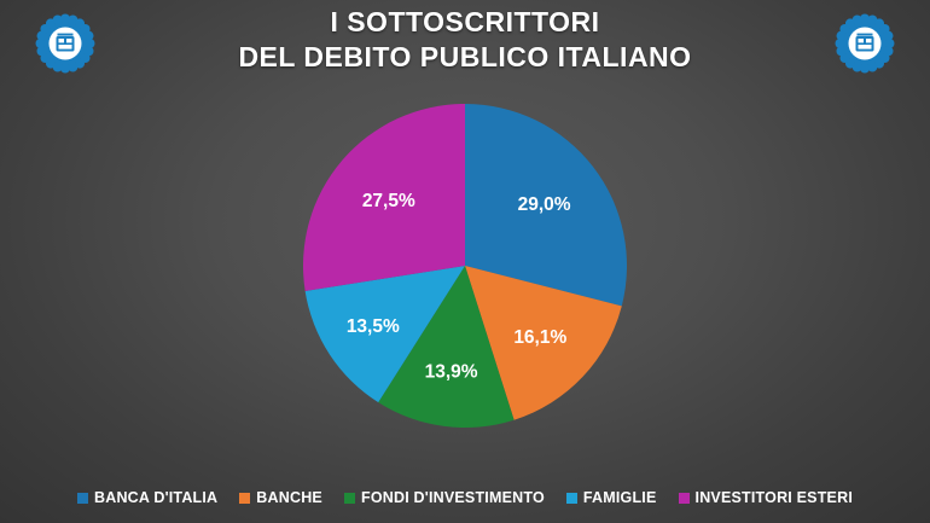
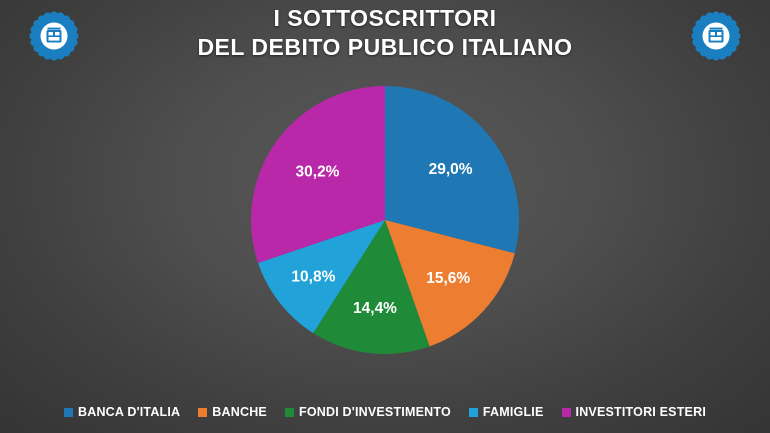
BANCHE: 16,1% -> 15,6%
FONDI D'INVESTIMENTO: 13,9% -> 14,4%
FAMIGLIE: 13,5% -> 10,8%
INVESTITORI ESTERI: 27,5% -> 30,2%
